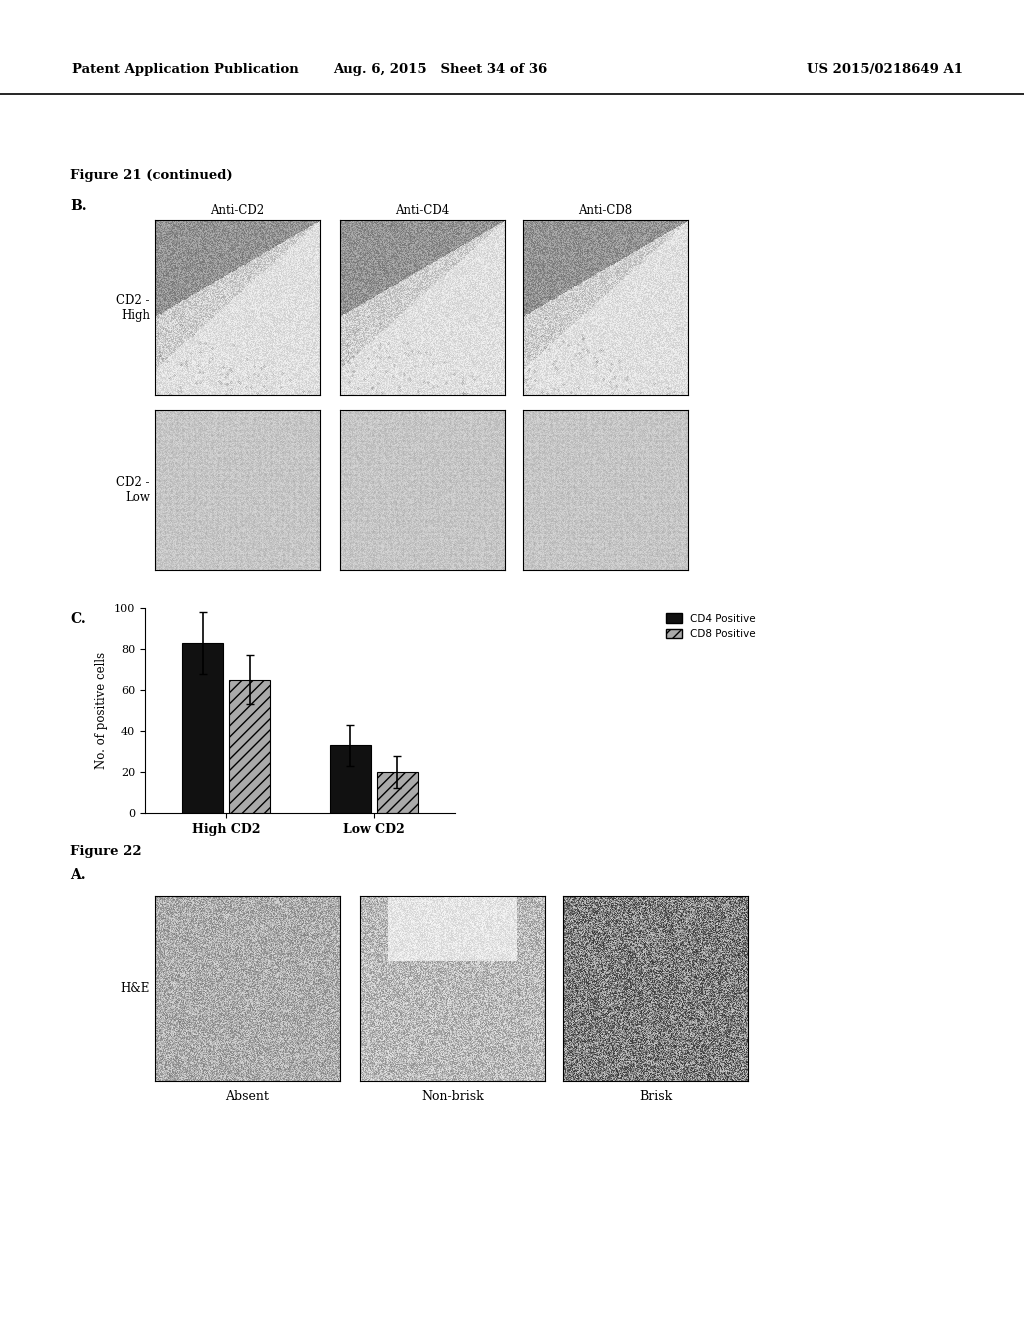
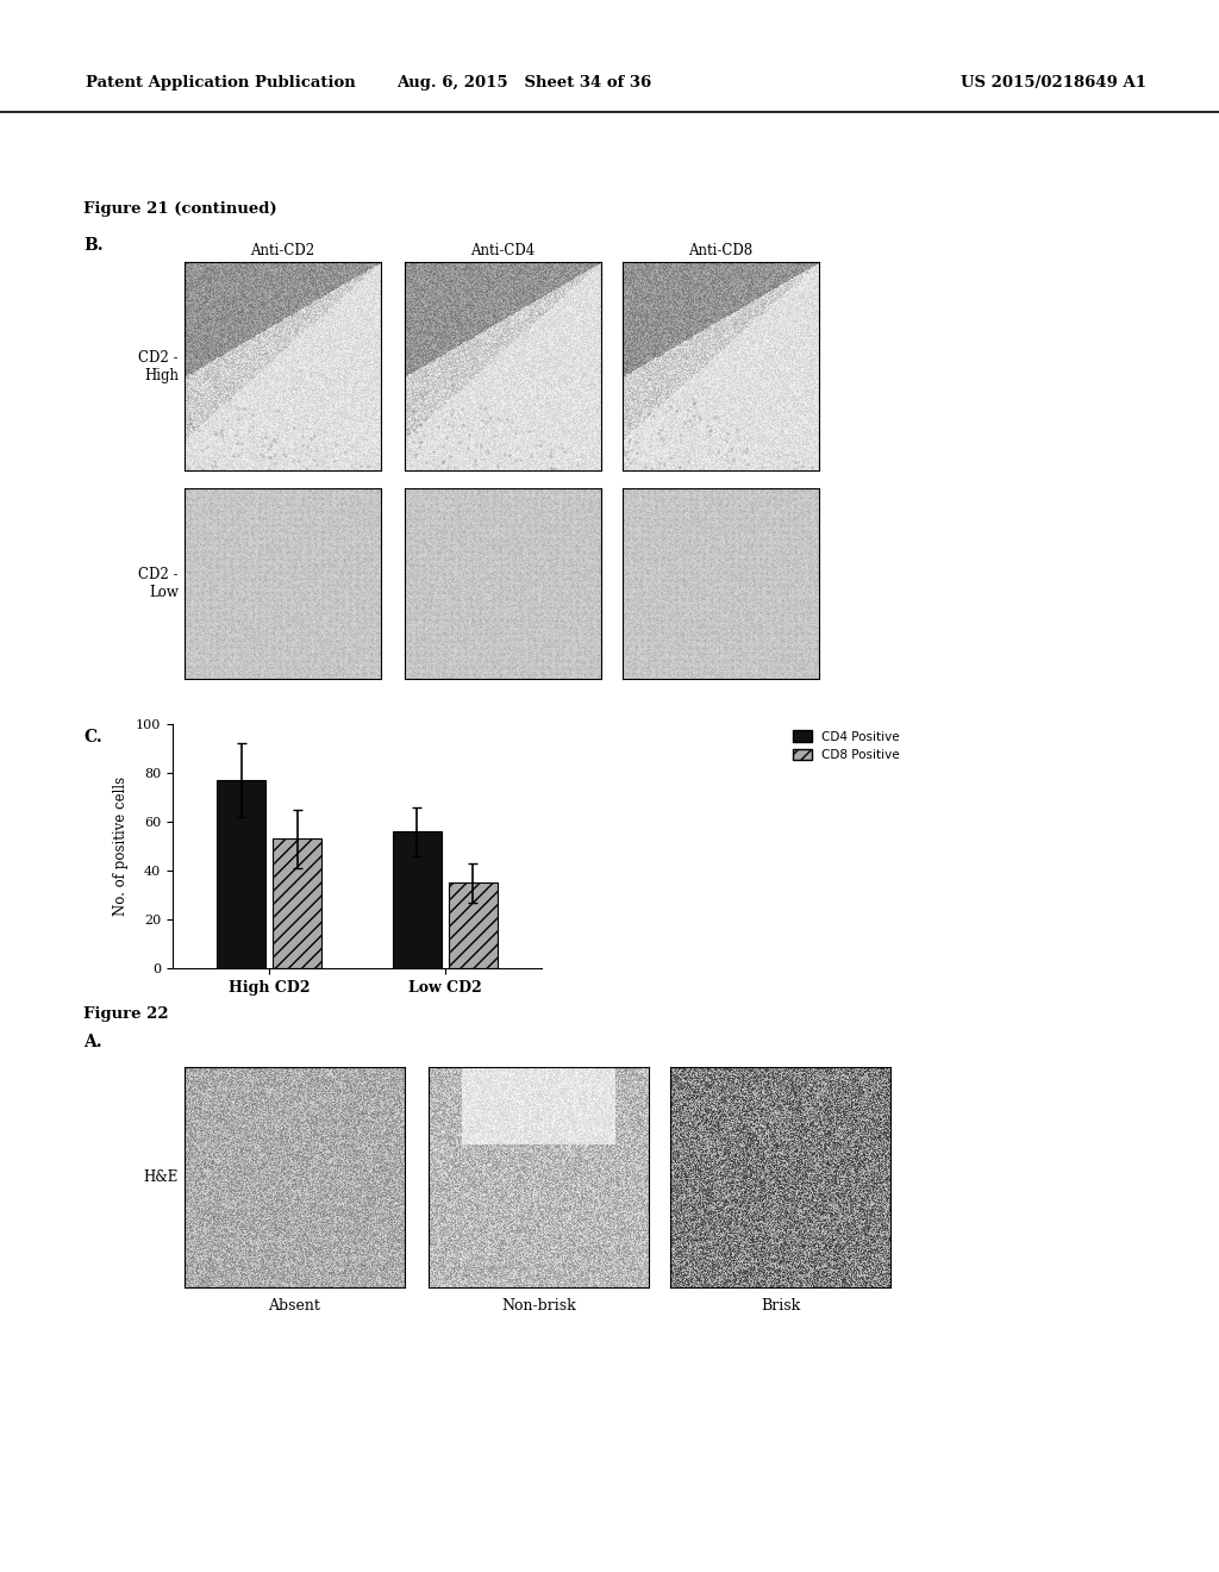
CD4 Positive/High CD2: 83 -> 77
CD8 Positive/High CD2: 65 -> 53
CD4 Positive/Low CD2: 33 -> 56
CD8 Positive/Low CD2: 20 -> 35
